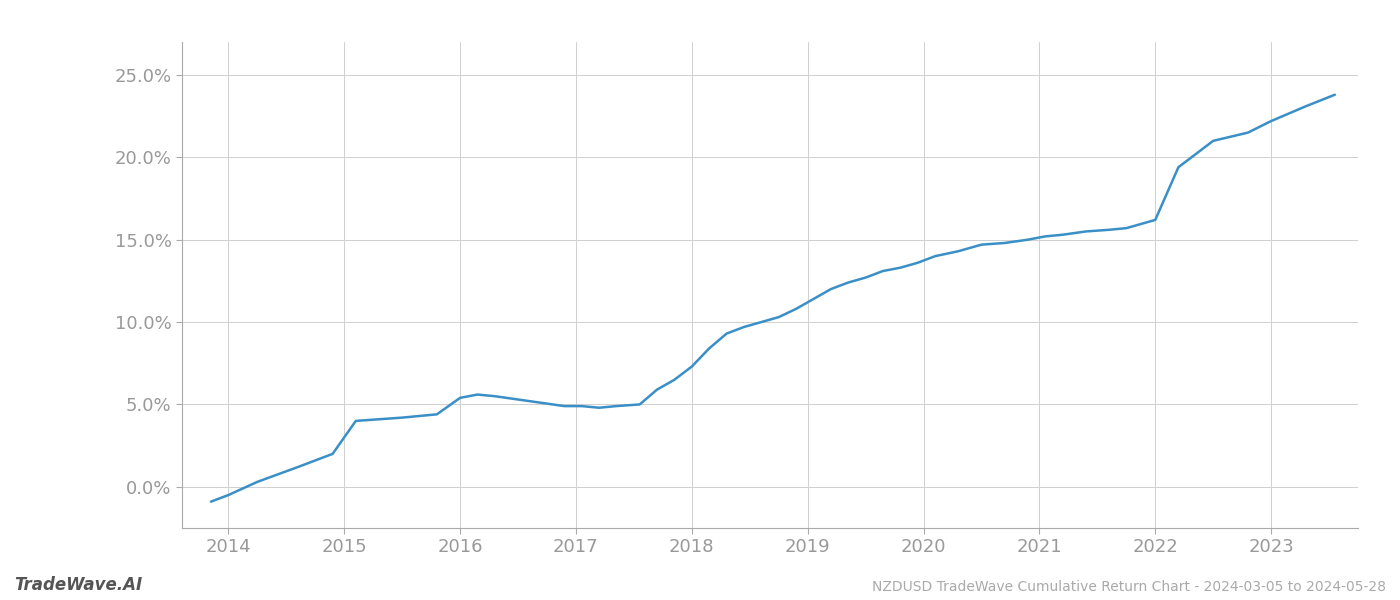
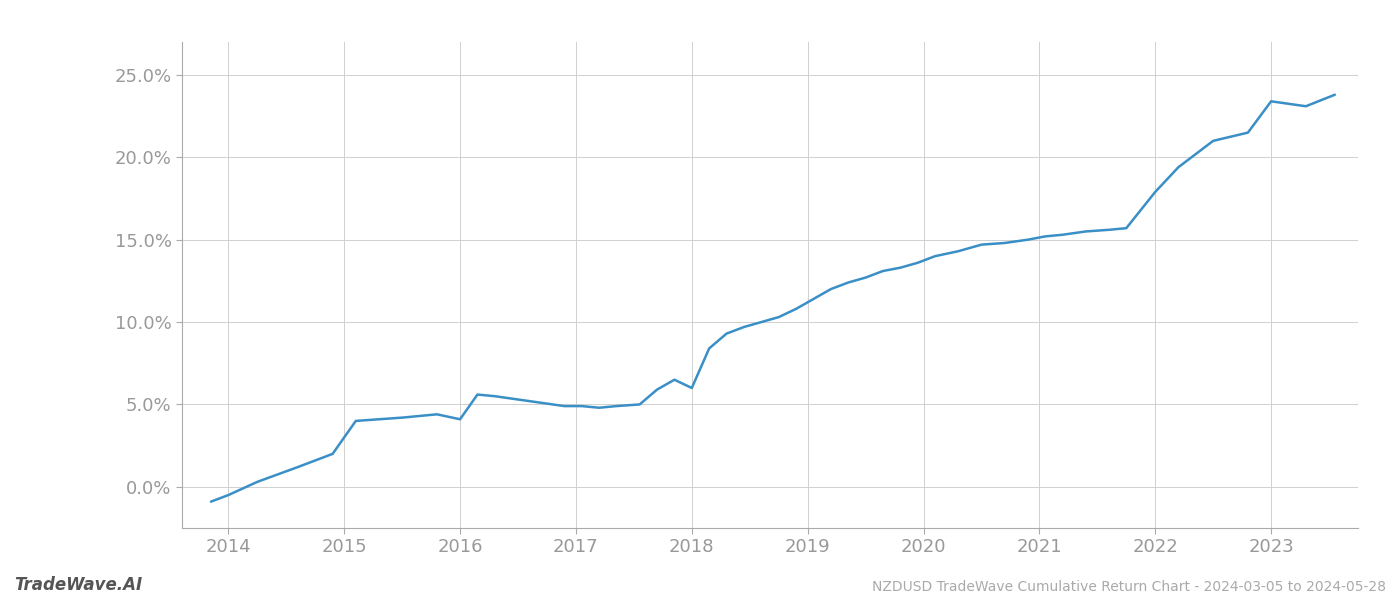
2016: 5.4% -> 4.1%
2018: 7.3% -> 6.0%
2022: 16.2% -> 17.9%
2023: 22.2% -> 23.4%
